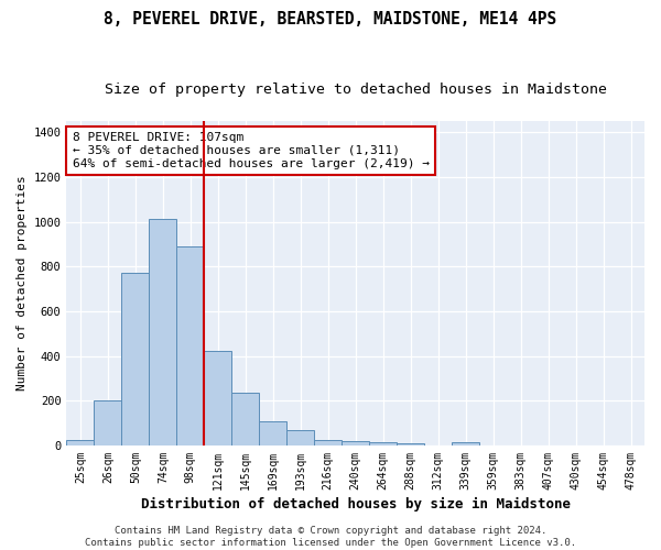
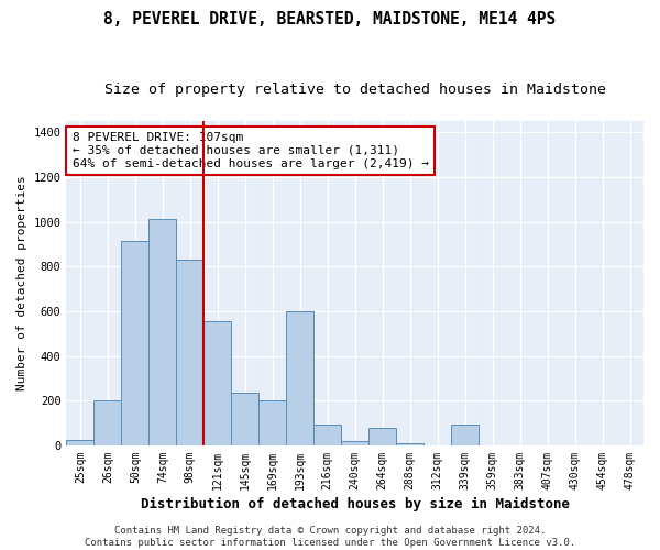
50sqm: 770 -> 915
98sqm: 890 -> 830
121sqm: 420 -> 555
169sqm: 108 -> 200
193sqm: 68 -> 600
216sqm: 25 -> 95
264sqm: 12 -> 80
339sqm: 12 -> 95
